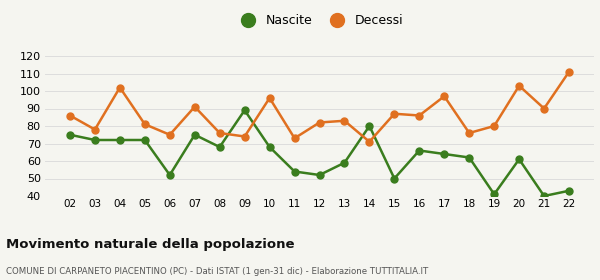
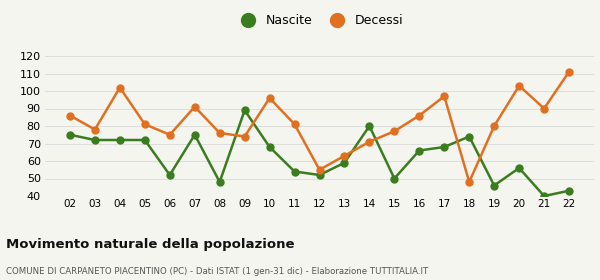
Nascite/08: 68 -> 48
Decessi/11: 73 -> 81
Decessi/12: 82 -> 55
Decessi/13: 83 -> 63
Decessi/15: 87 -> 77
Nascite/17: 64 -> 68
Nascite/18: 62 -> 74
Decessi/18: 76 -> 48
Nascite/19: 41 -> 46
Nascite/20: 61 -> 56
